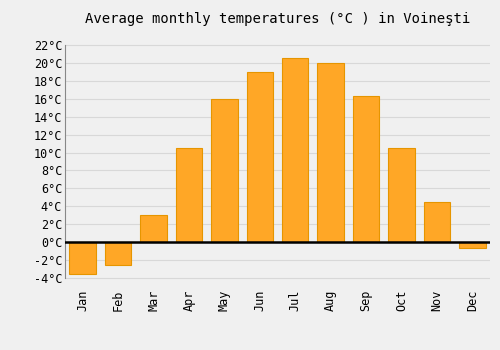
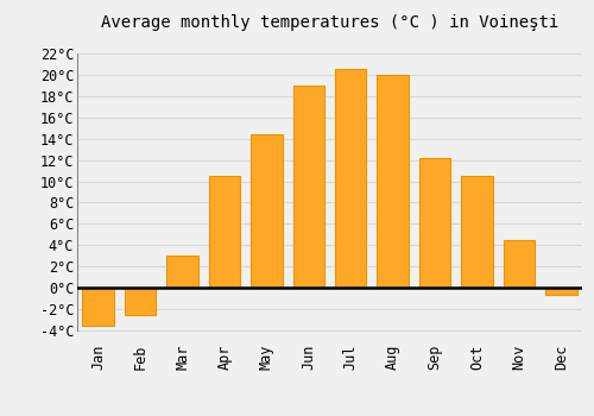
May: 16.0°C -> 14.4°C
Sep: 16.3°C -> 12.2°C
